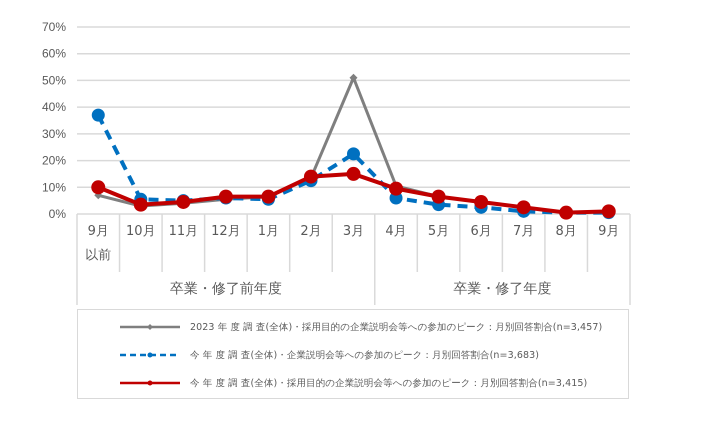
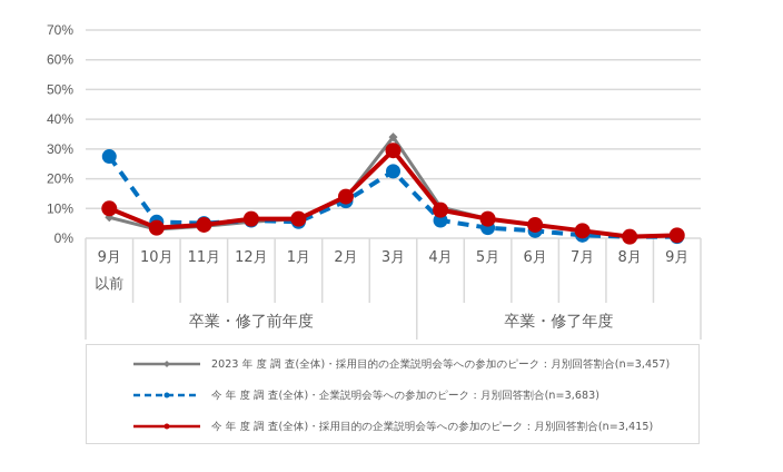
今 年 度 調 査(全体)・企業説明会等への参加のピーク：月別回答割合(n=3,683)/9月 以前: 37% -> 28%
2023 年 度 調 査(全体)・採用目的の企業説明会等への参加のピーク：月別回答割合(n=3,457)/3月: 51% -> 34%
今 年 度 調 査(全体)・採用目的の企業説明会等への参加のピーク：月別回答割合(n=3,415)/3月: 15% -> 30%
